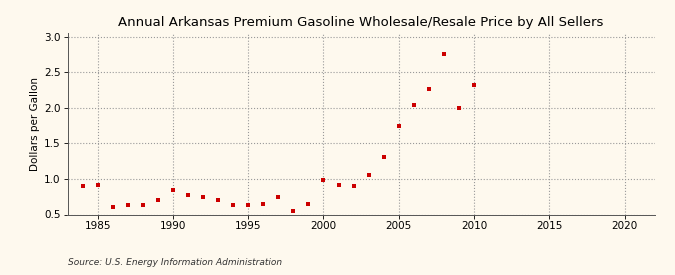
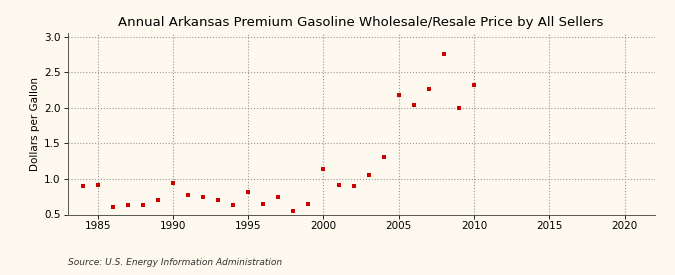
1990: 0.84 -> 0.94
1995: 0.63 -> 0.82
2000: 0.98 -> 1.14
2005: 1.74 -> 2.18
